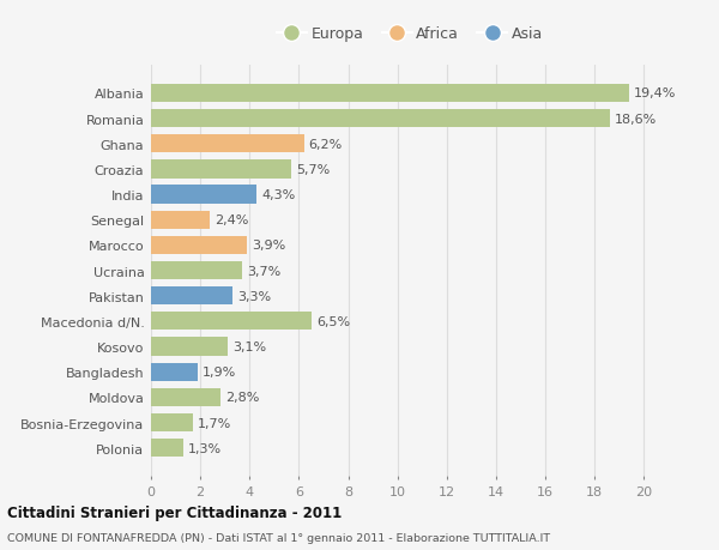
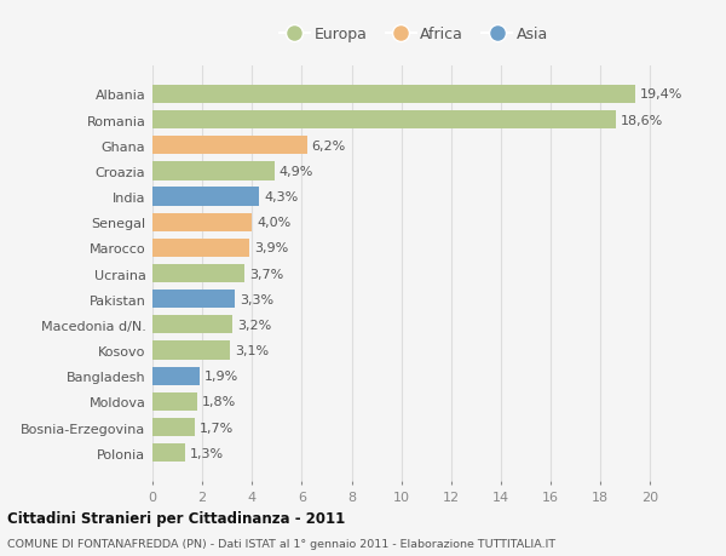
Croazia: 5,7% -> 4,9%
Senegal: 2,4% -> 4,0%
Macedonia d/N.: 6,5% -> 3,2%
Moldova: 2,8% -> 1,8%
